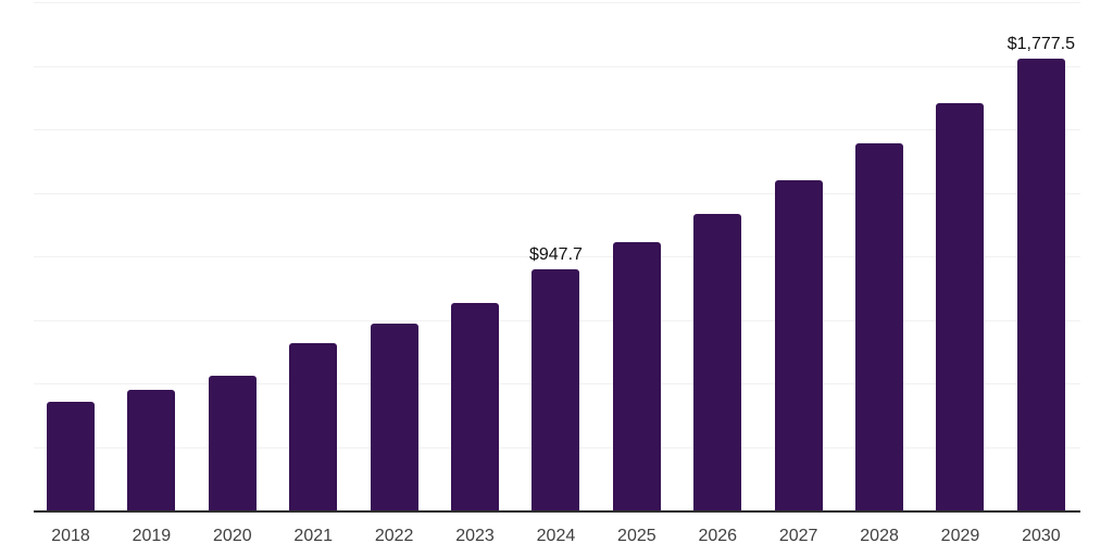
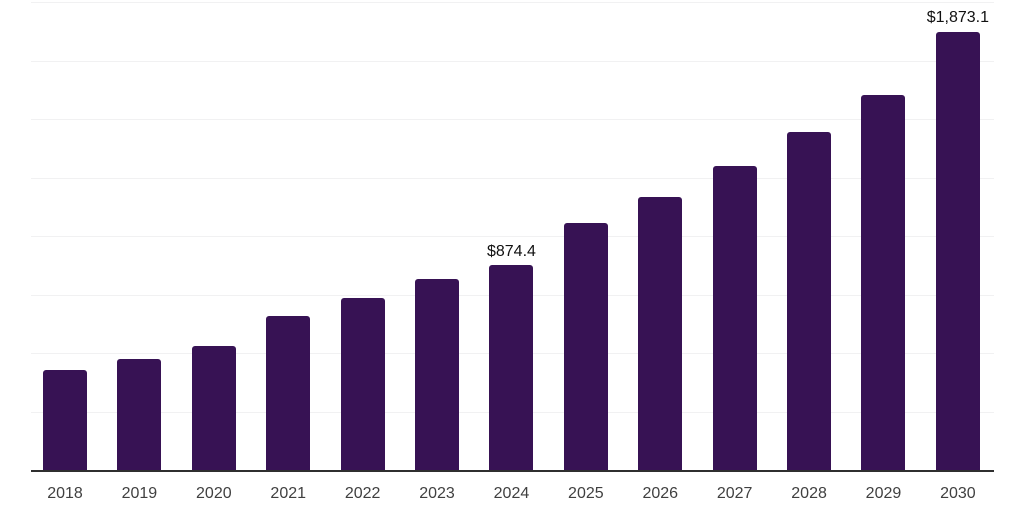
2024: $947.7 -> $874.4
2030: $1,777.5 -> $1,873.1
